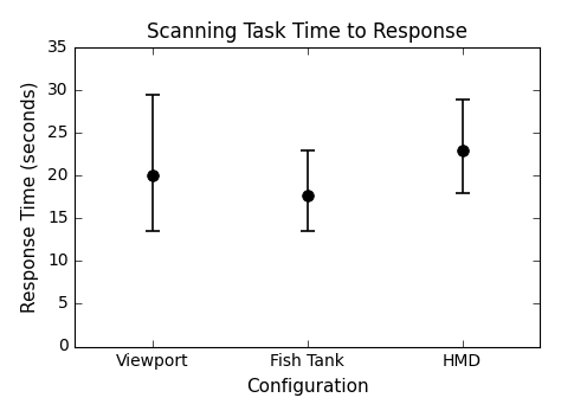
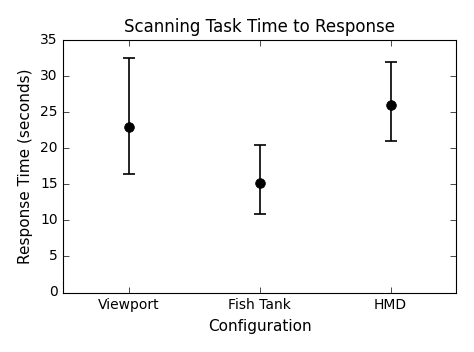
Viewport: 20.0 -> 23.0
Fish Tank: 17.8 -> 15.2
HMD: 23.0 -> 26.0
